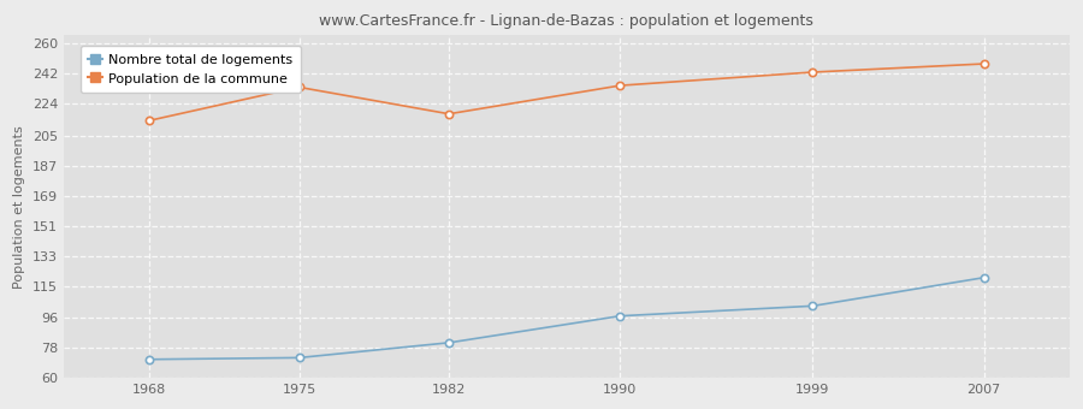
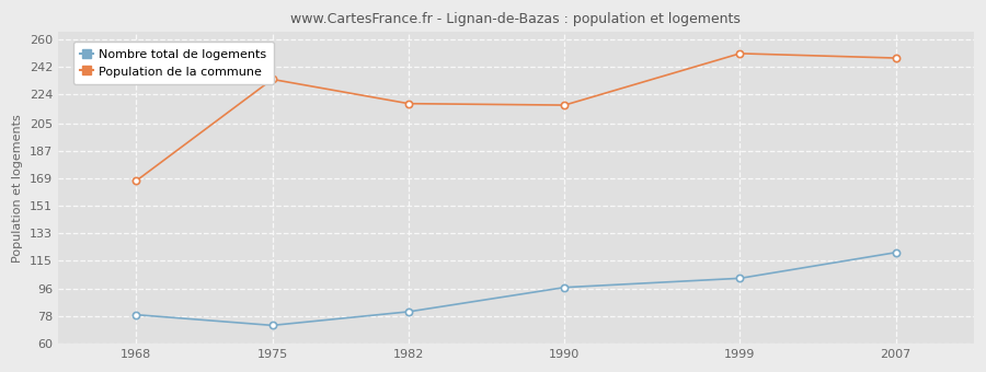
Nombre total de logements/1968: 71 -> 79
Population de la commune/1968: 214 -> 167
Population de la commune/1990: 235 -> 217
Population de la commune/1999: 243 -> 251
